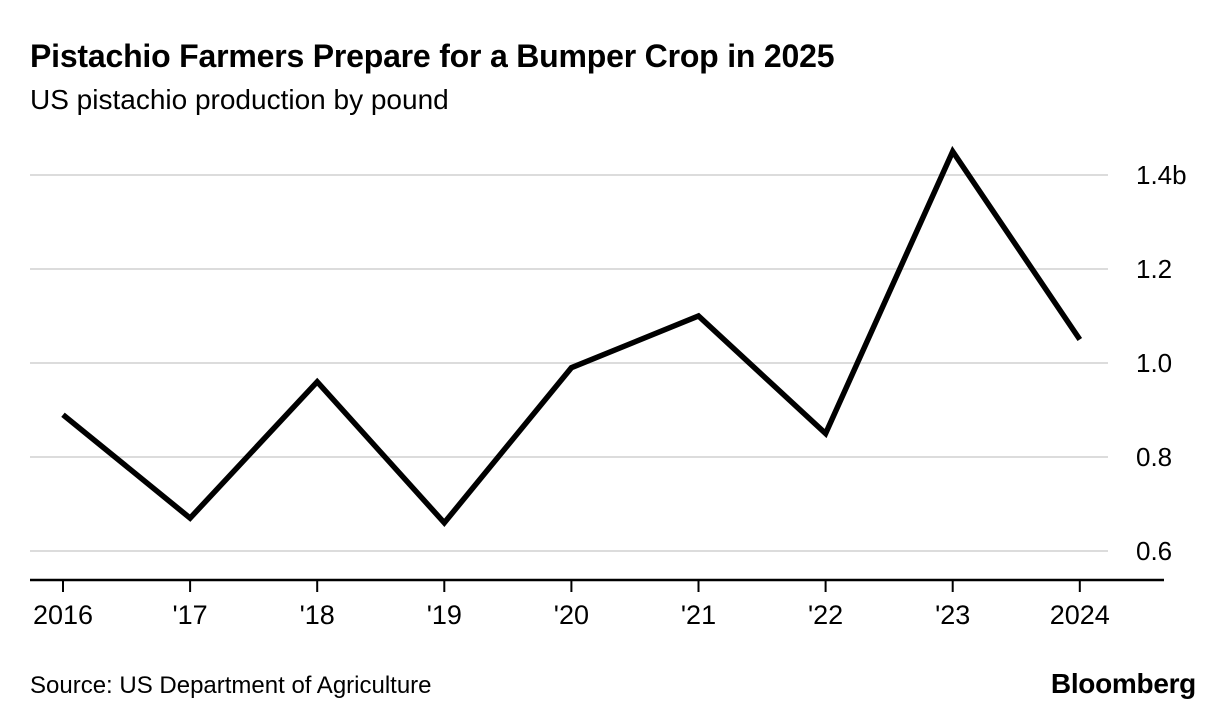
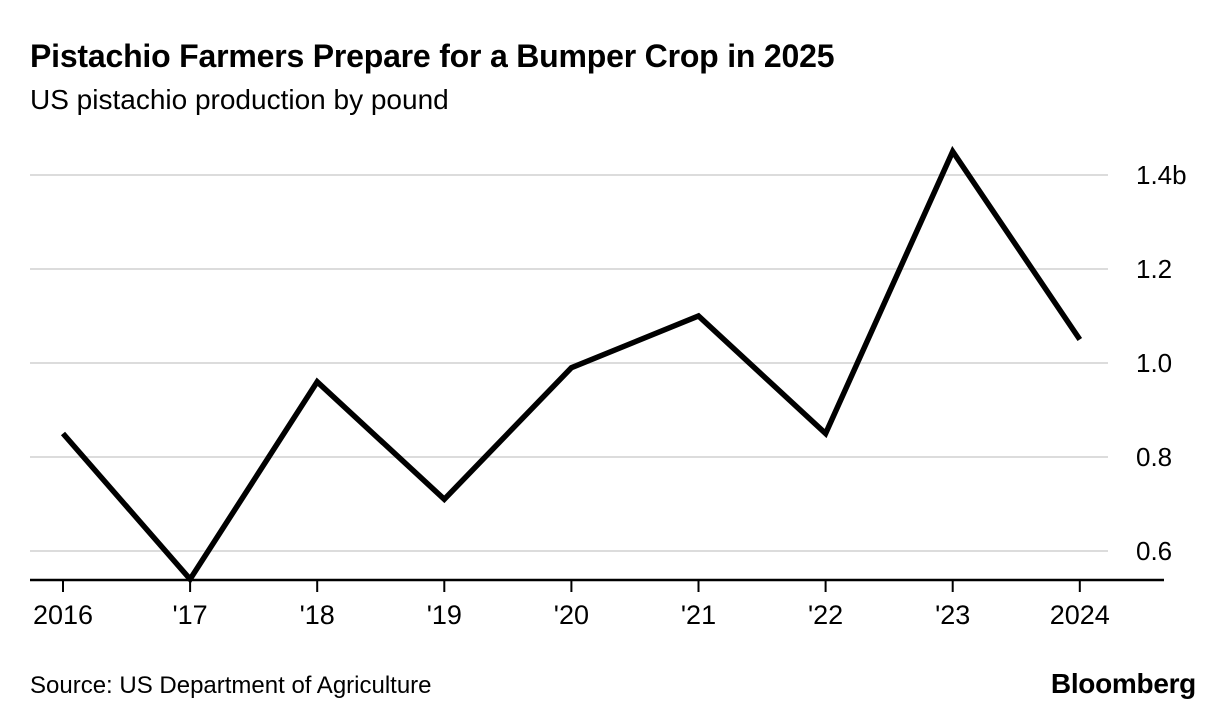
2016: 0.89b -> 0.85b
'17: 0.67b -> 0.54b
'19: 0.66b -> 0.71b
